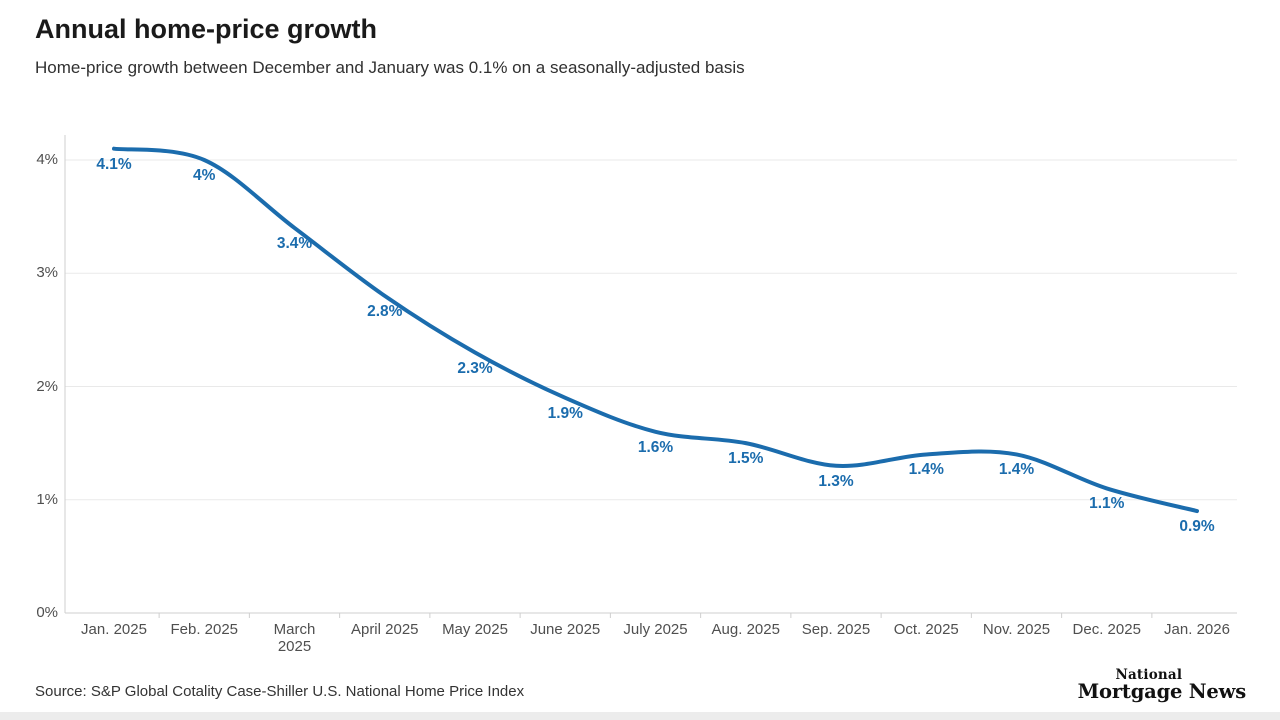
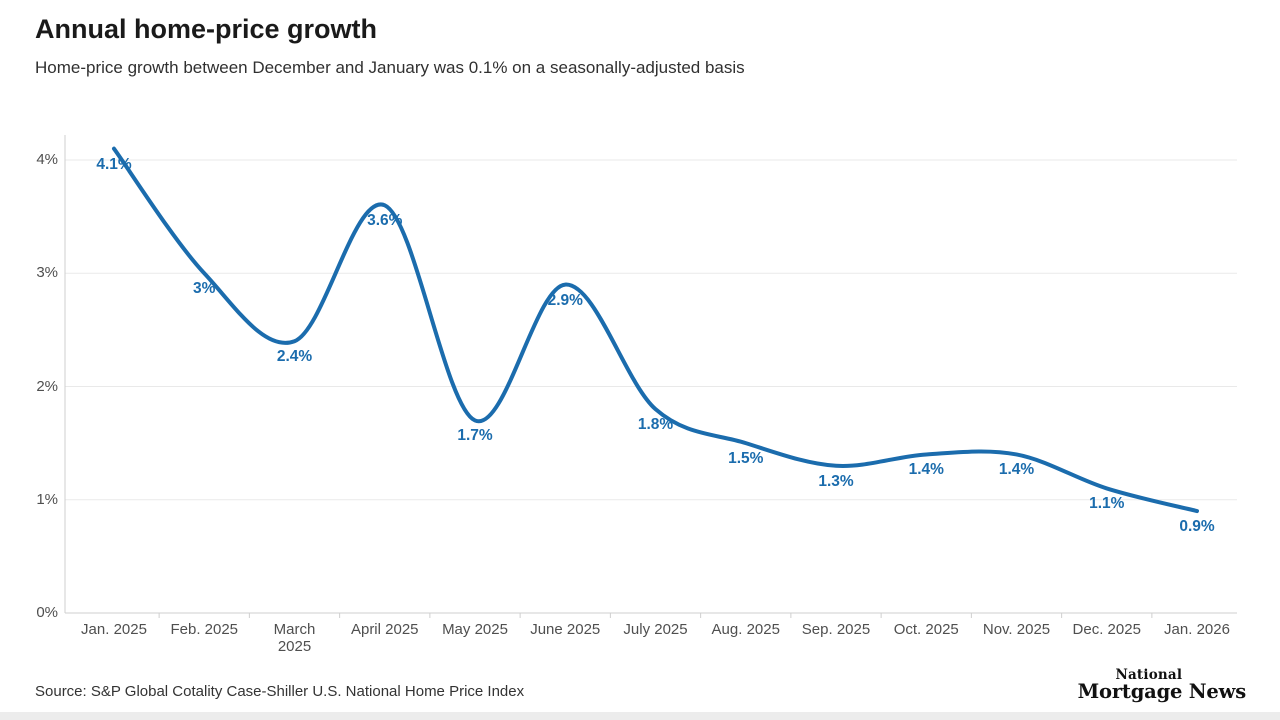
Feb. 2025: 4% -> 3%
March 2025: 3.4% -> 2.4%
April 2025: 2.8% -> 3.6%
May 2025: 2.3% -> 1.7%
June 2025: 1.9% -> 2.9%
July 2025: 1.6% -> 1.8%
